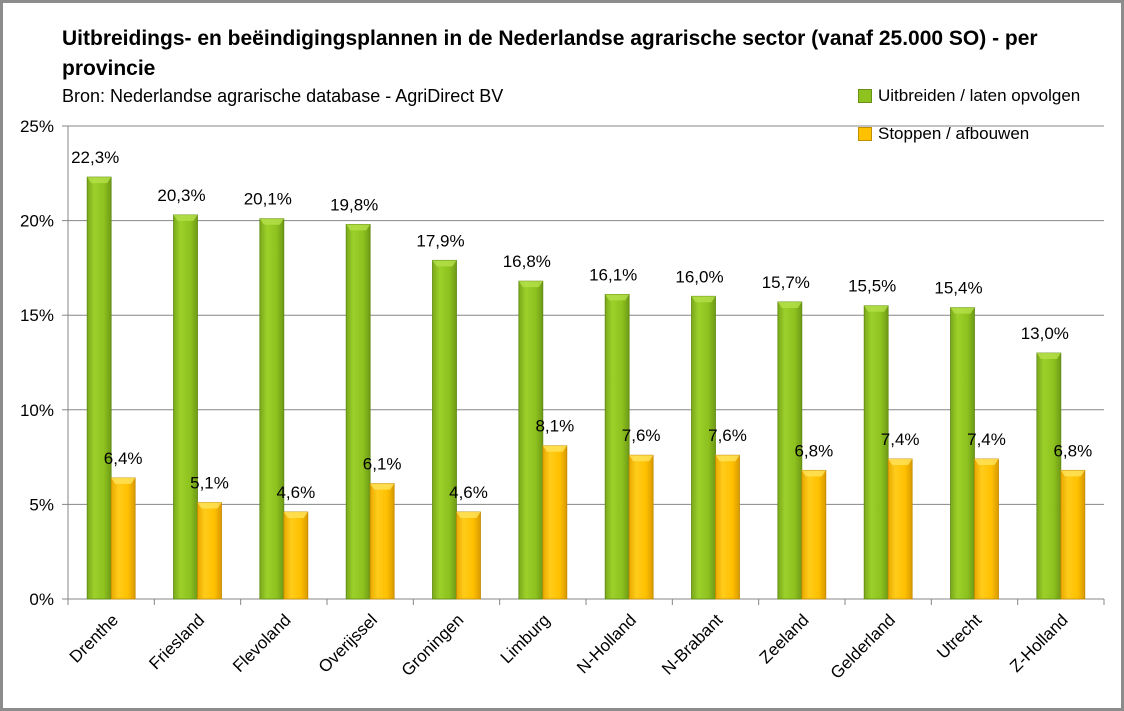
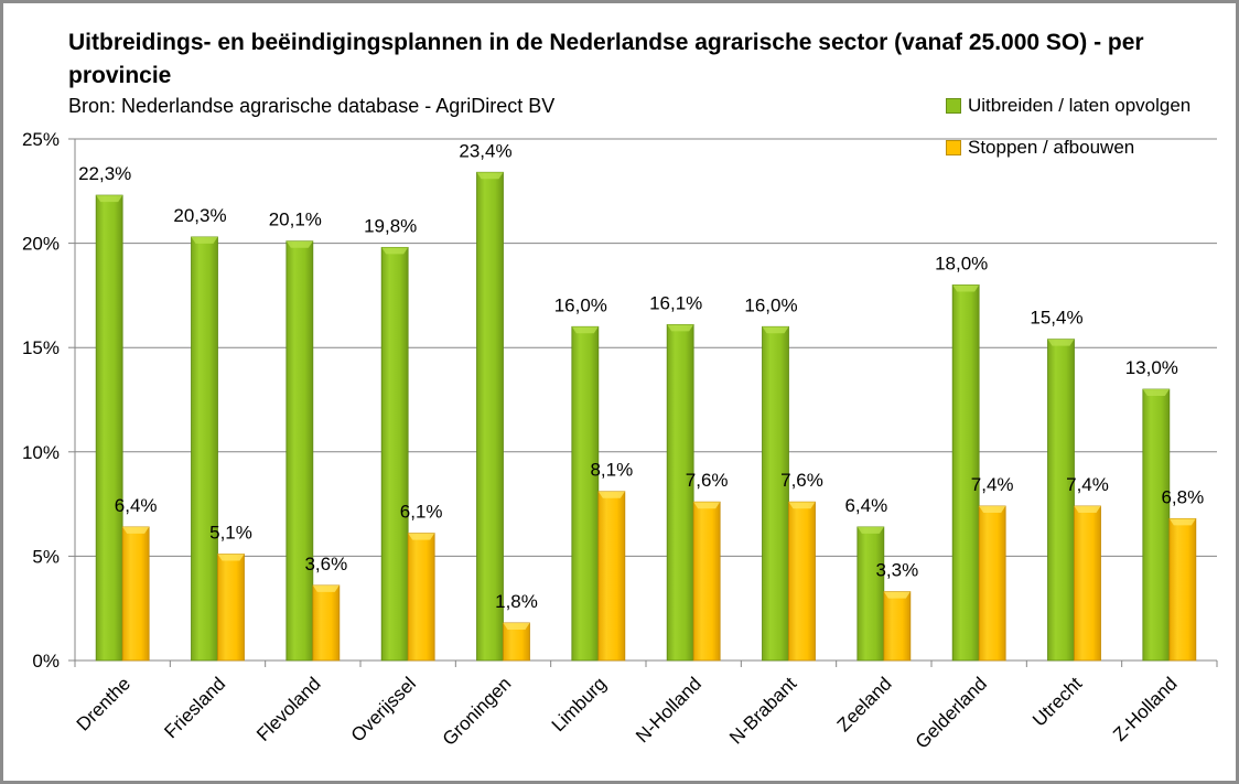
Stoppen / afbouwen/Flevoland: 4,6% -> 3,6%
Uitbreiden / laten opvolgen/Groningen: 17,9% -> 23,4%
Stoppen / afbouwen/Groningen: 4,6% -> 1,8%
Uitbreiden / laten opvolgen/Limburg: 16,8% -> 16,0%
Uitbreiden / laten opvolgen/Zeeland: 15,7% -> 6,4%
Stoppen / afbouwen/Zeeland: 6,8% -> 3,3%
Uitbreiden / laten opvolgen/Gelderland: 15,5% -> 18,0%
